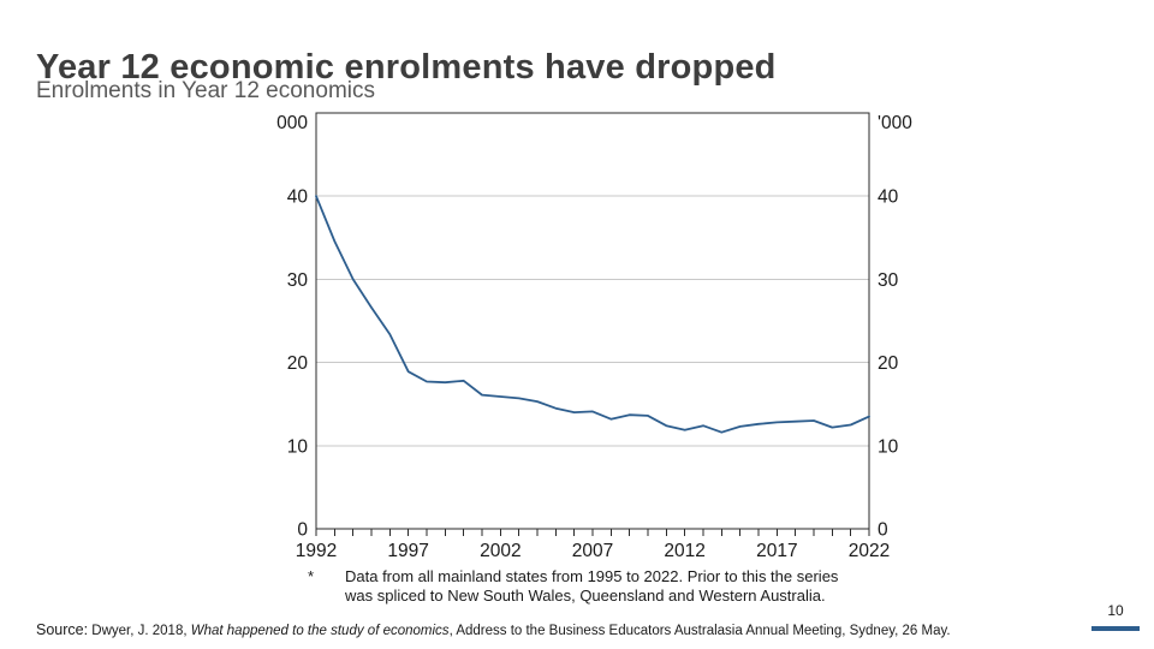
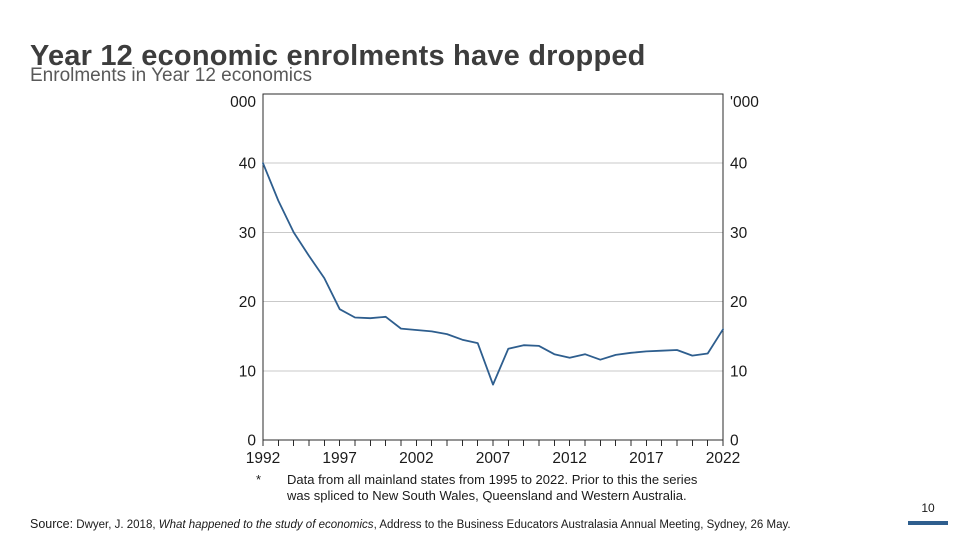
2007: 14 -> 8
2022: 14 -> 16
